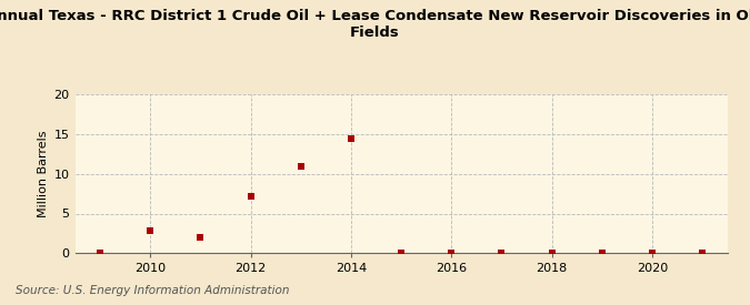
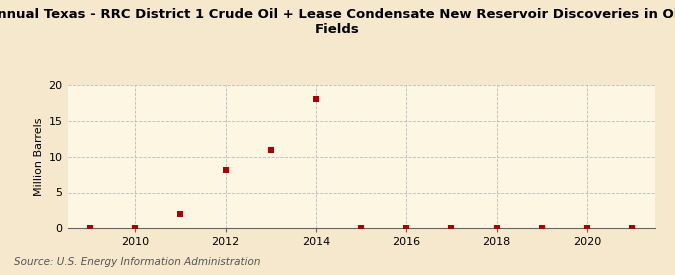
2010: 2.8 -> 0.0
2012: 7.2 -> 8.1
2014: 14.4 -> 18.1
